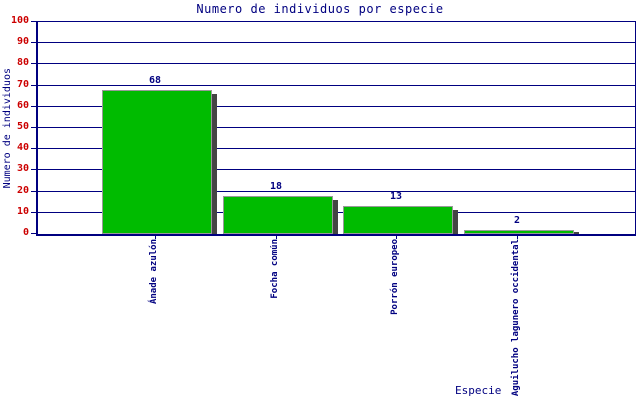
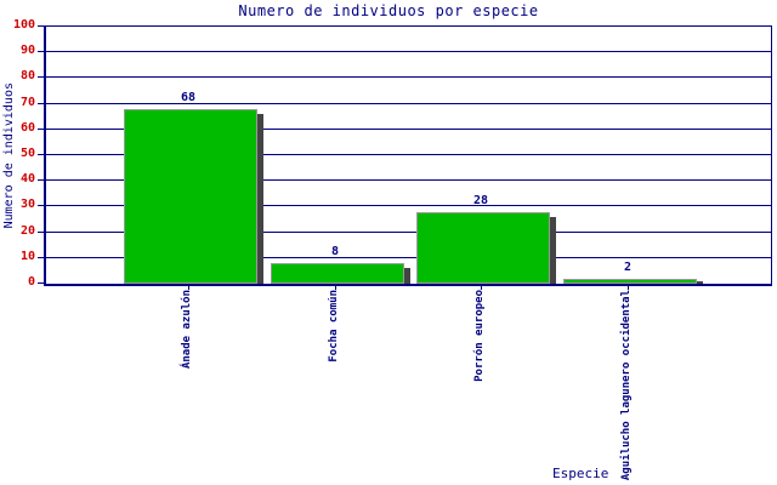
Focha común: 18 -> 8
Porrón europeo: 13 -> 28
